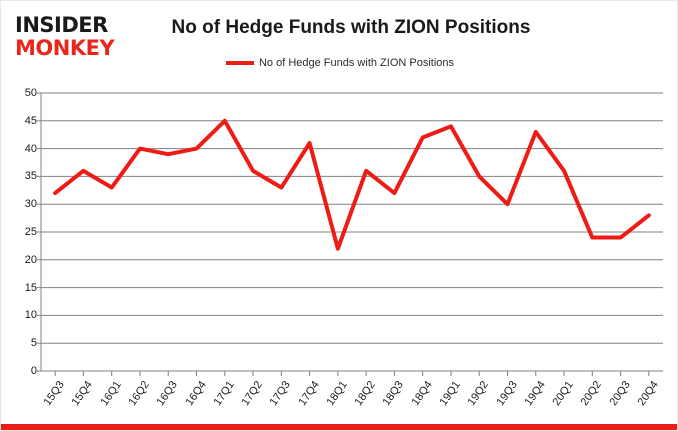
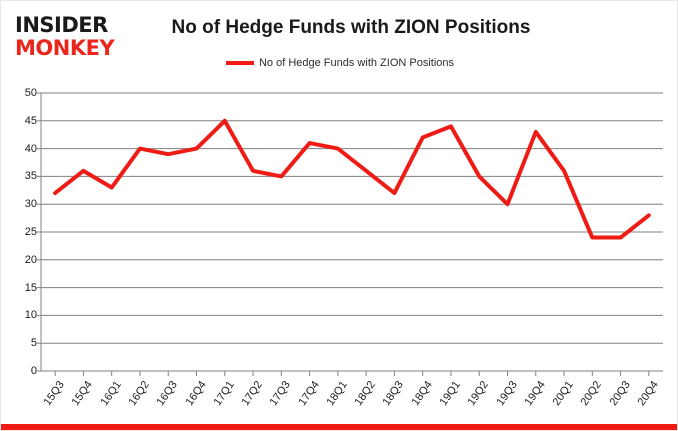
17Q3: 33 -> 35
18Q1: 22 -> 40
